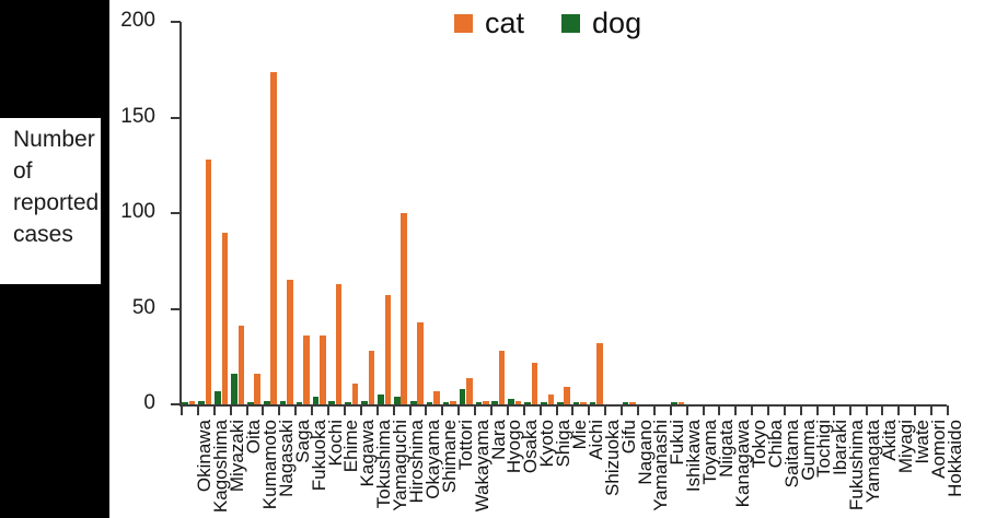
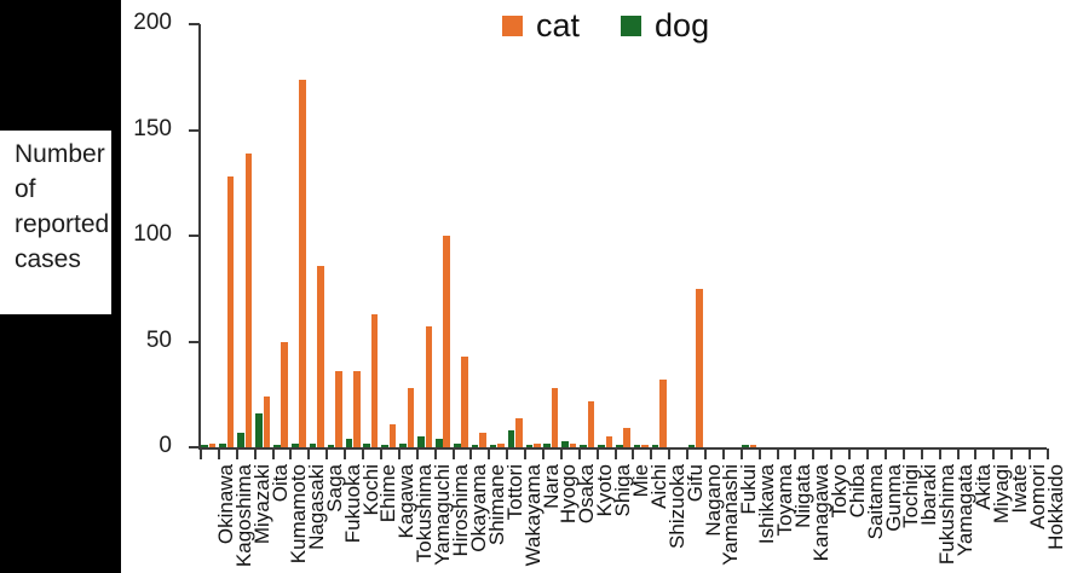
cat/Miyazaki: 90 -> 139
cat/Oita: 41 -> 24
cat/Kumamoto: 16 -> 50
cat/Saga: 65 -> 86
cat/Nagano: 1 -> 75
